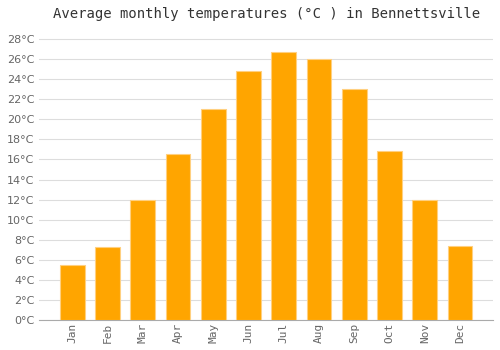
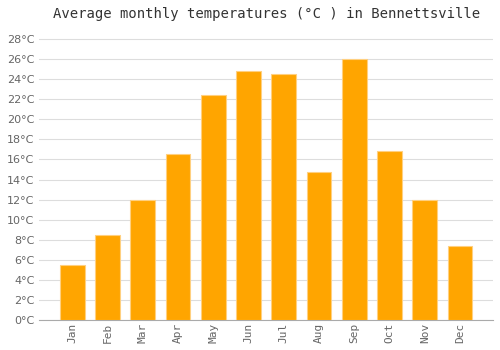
Feb: 7.3°C -> 8.5°C
May: 21.0°C -> 22.4°C
Jul: 26.7°C -> 24.5°C
Aug: 26.0°C -> 14.8°C
Sep: 23.0°C -> 26.0°C
